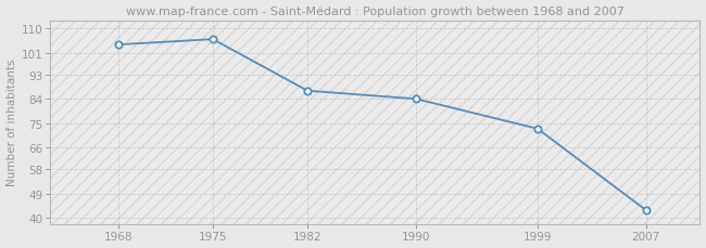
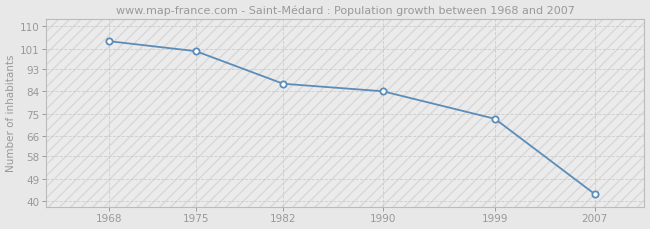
1975: 106 -> 100
